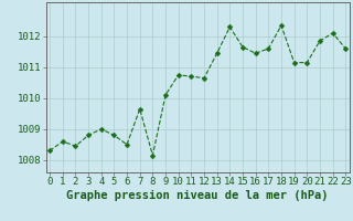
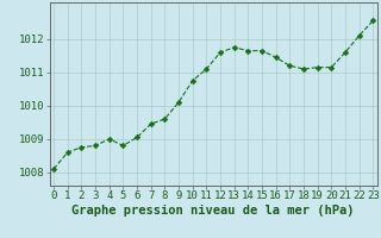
0: 1008.30 -> 1008.10
2: 1008.45 -> 1008.75
6: 1008.50 -> 1009.05
7: 1009.65 -> 1009.45
8: 1008.15 -> 1009.60
11: 1010.70 -> 1011.10
12: 1010.65 -> 1011.60
13: 1011.45 -> 1011.75
14: 1012.30 -> 1011.65
17: 1011.60 -> 1011.20
18: 1012.35 -> 1011.10
21: 1011.85 -> 1011.60
23: 1011.60 -> 1012.55
